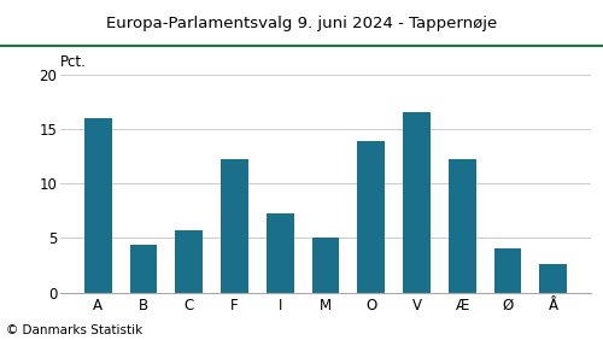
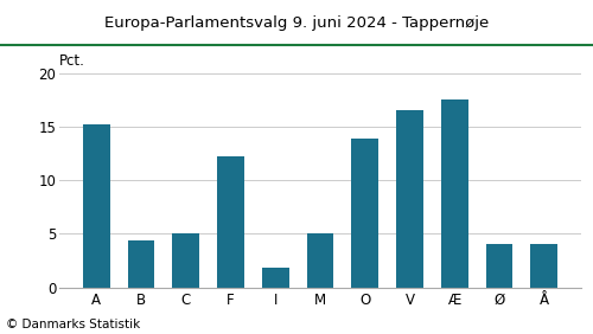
A: 16.0 -> 15.2
C: 5.7 -> 5.0
I: 7.3 -> 1.8
Æ: 12.3 -> 17.6
Å: 2.6 -> 4.0
